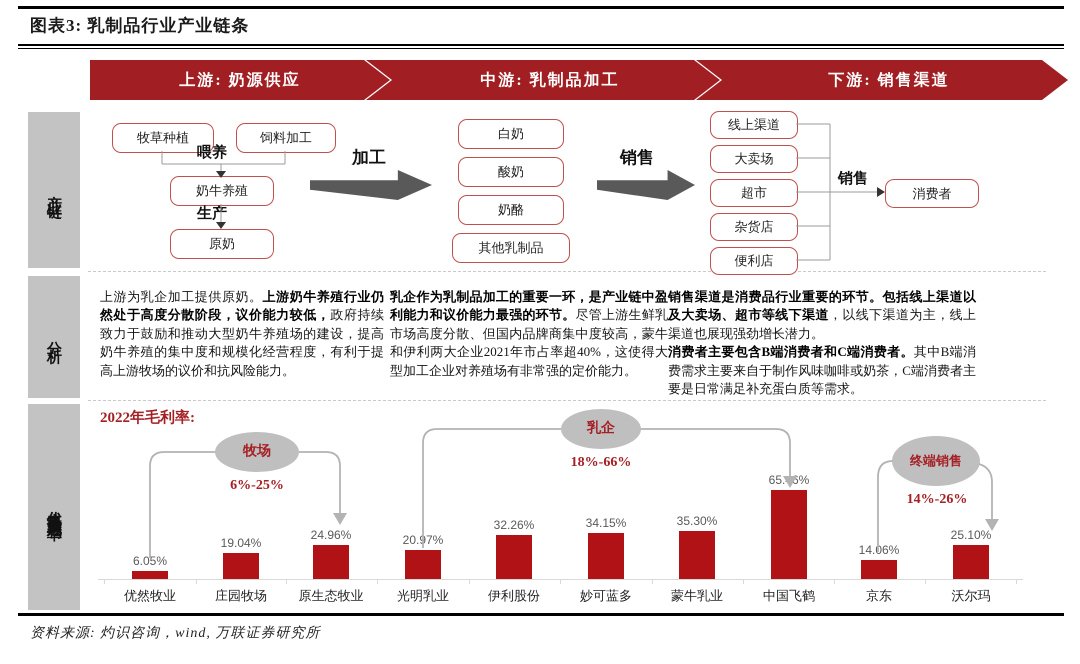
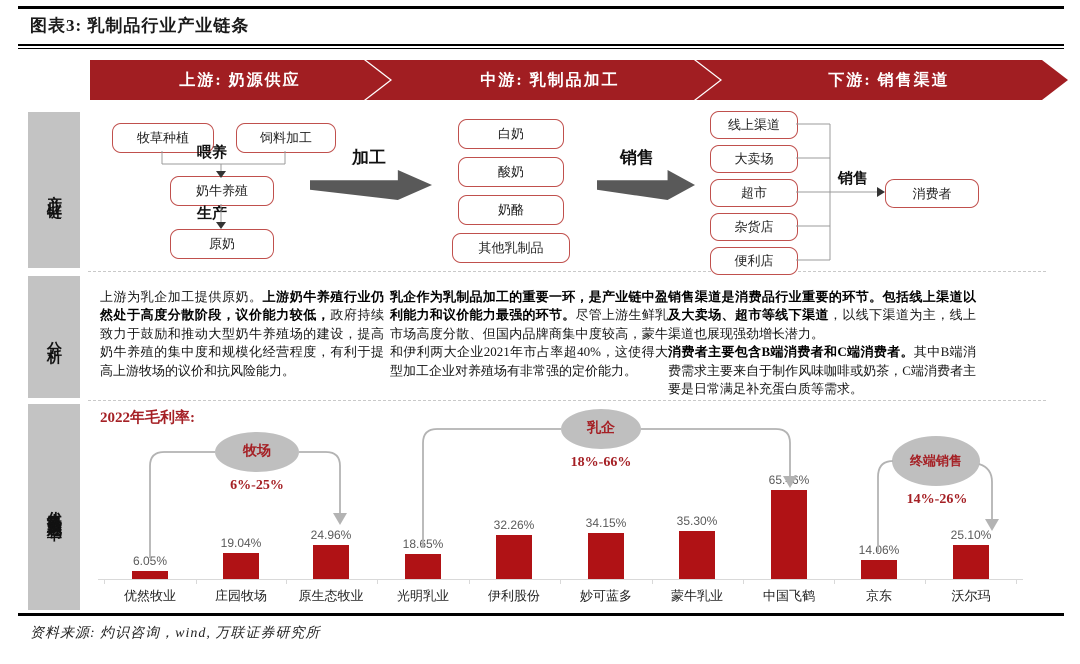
光明乳业: 20.97% -> 18.65%
